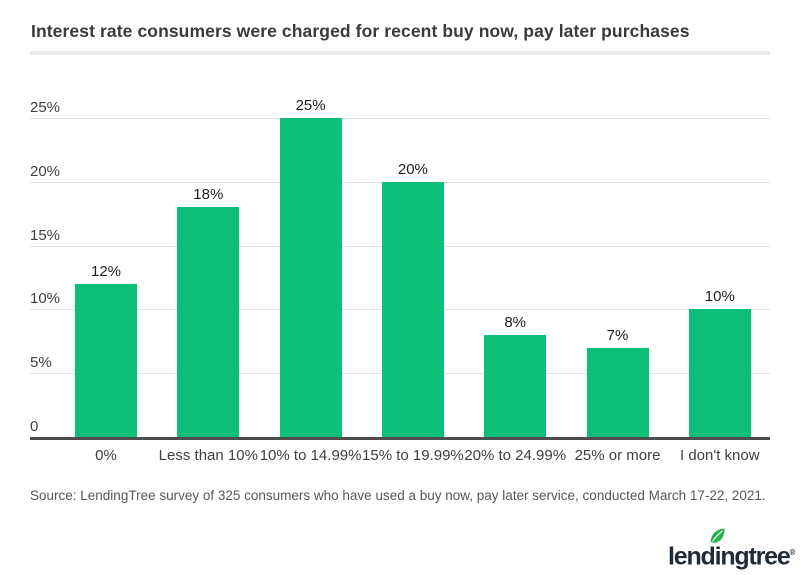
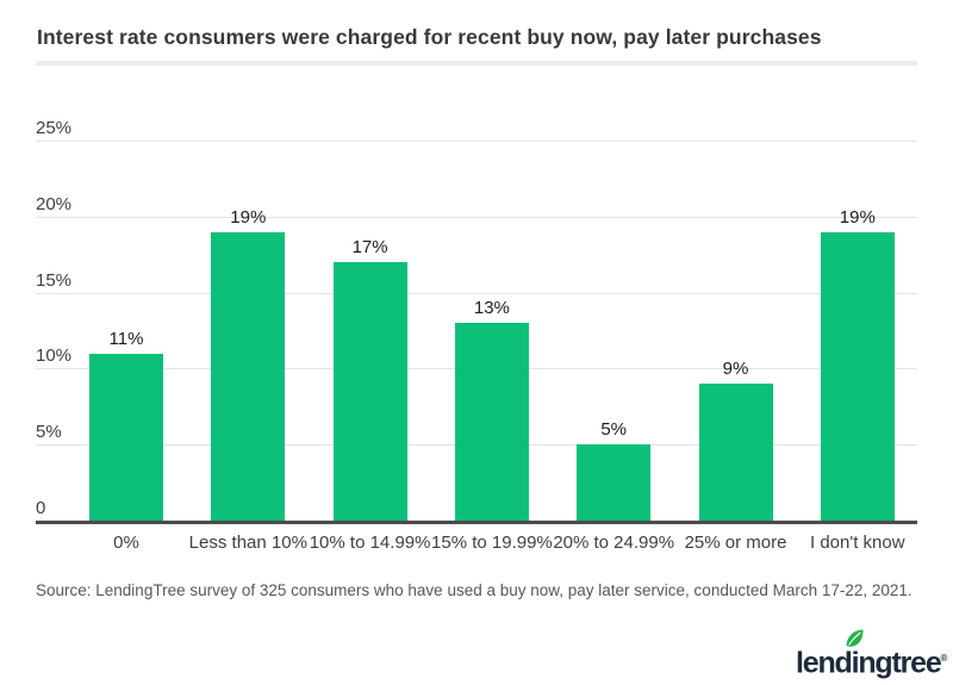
0%: 12% -> 11%
Less than 10%: 18% -> 19%
10% to 14.99%: 25% -> 17%
15% to 19.99%: 20% -> 13%
20% to 24.99%: 8% -> 5%
25% or more: 7% -> 9%
I don't know: 10% -> 19%
